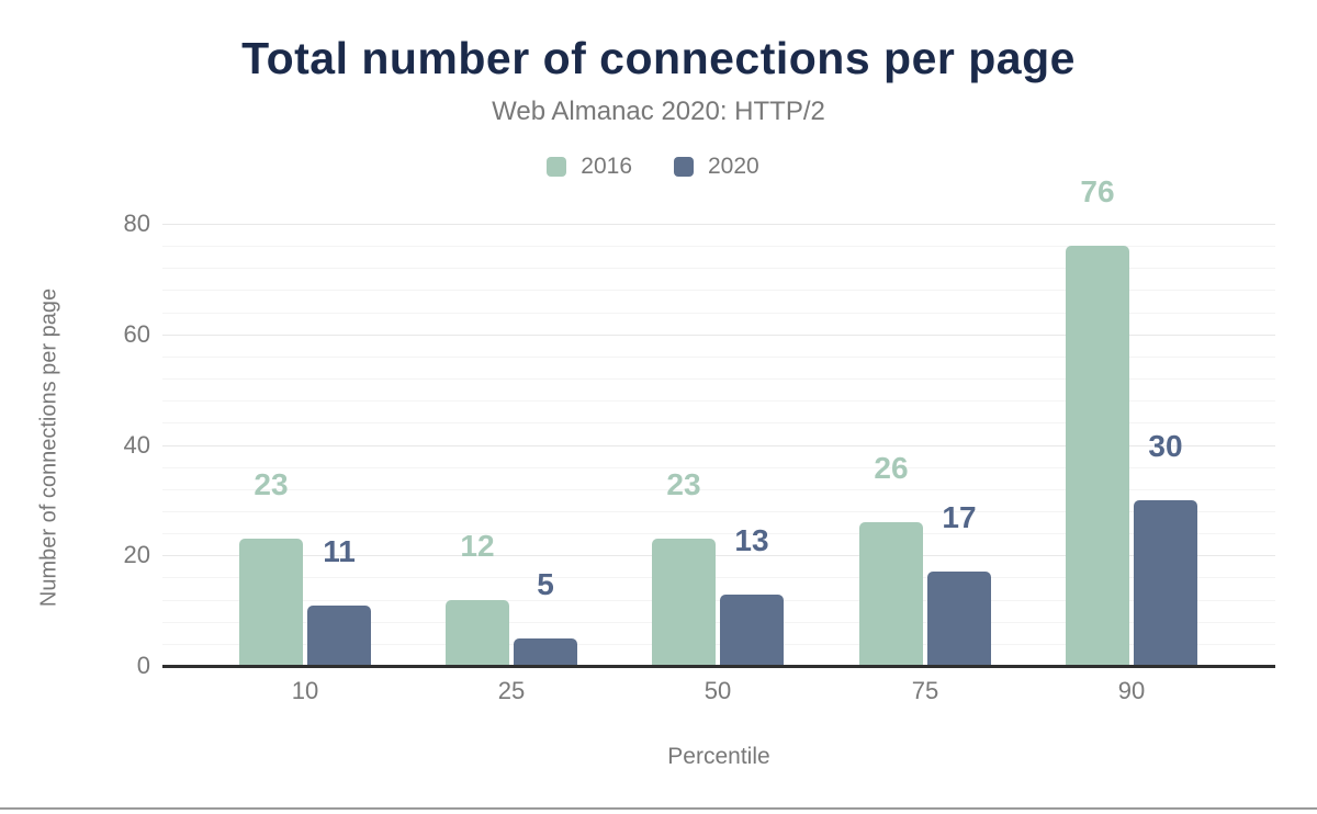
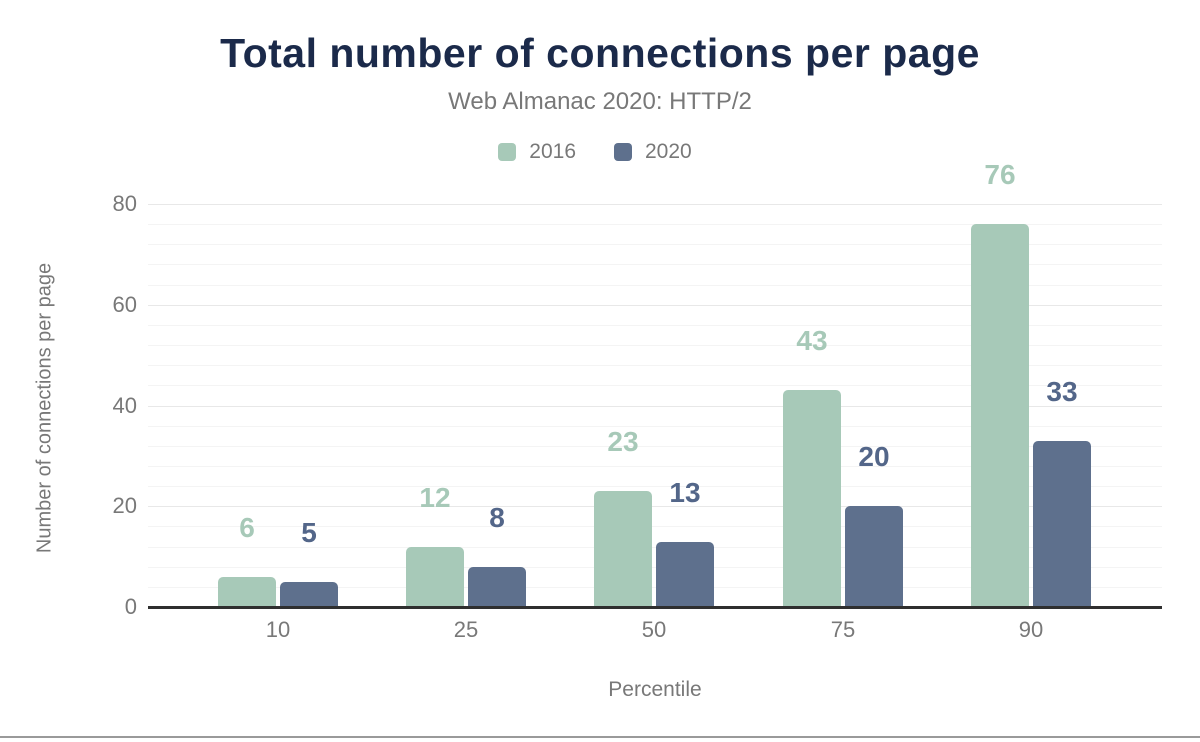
2016/10: 23 -> 6
2020/10: 11 -> 5
2020/25: 5 -> 8
2016/75: 26 -> 43
2020/75: 17 -> 20
2020/90: 30 -> 33
